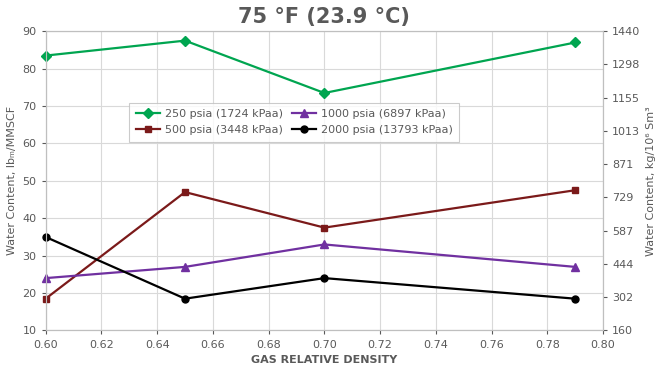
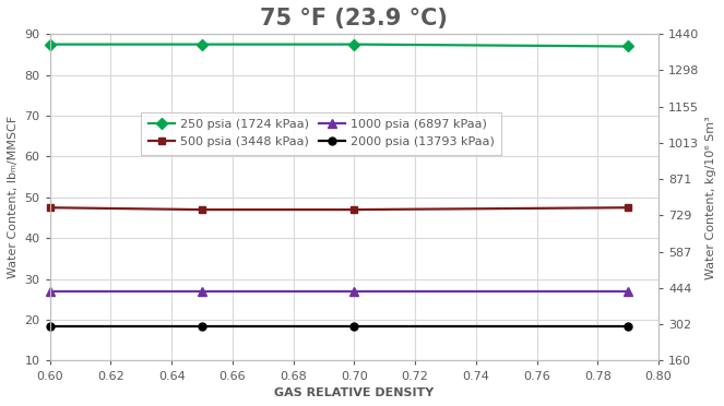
250 psia (1724 kPaa)/0.60: 83.5 -> 87.5
500 psia (3448 kPaa)/0.60: 18.5 -> 47.5
1000 psia (6897 kPaa)/0.60: 24 -> 27
2000 psia (13793 kPaa)/0.60: 35.0 -> 18.5
250 psia (1724 kPaa)/0.70: 73.5 -> 87.5
500 psia (3448 kPaa)/0.70: 37.5 -> 47.0
1000 psia (6897 kPaa)/0.70: 33 -> 27
2000 psia (13793 kPaa)/0.70: 24.0 -> 18.5
